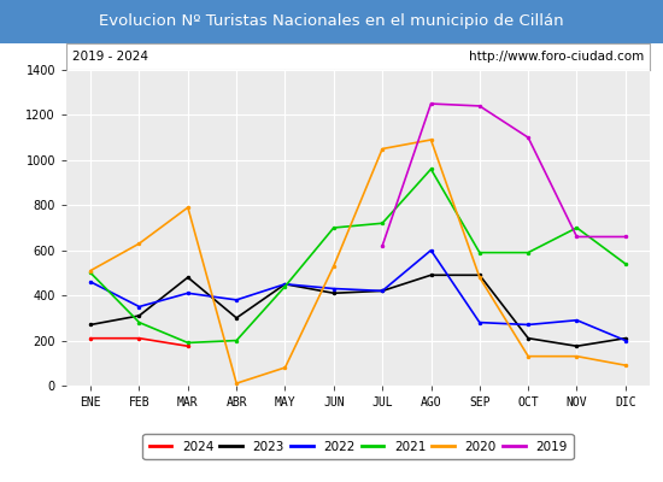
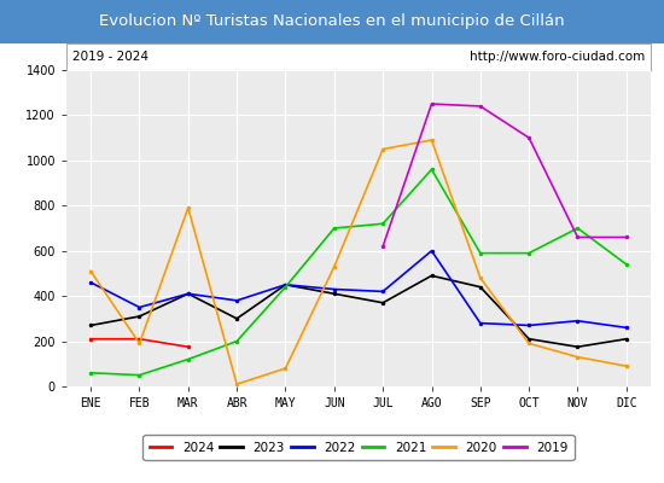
2021/ENE: 500 -> 60
2021/FEB: 280 -> 50
2020/FEB: 630 -> 190
2023/MAR: 480 -> 410
2021/MAR: 190 -> 120
2023/JUL: 420 -> 370
2023/SEP: 490 -> 440
2020/OCT: 130 -> 190
2022/DIC: 200 -> 260
